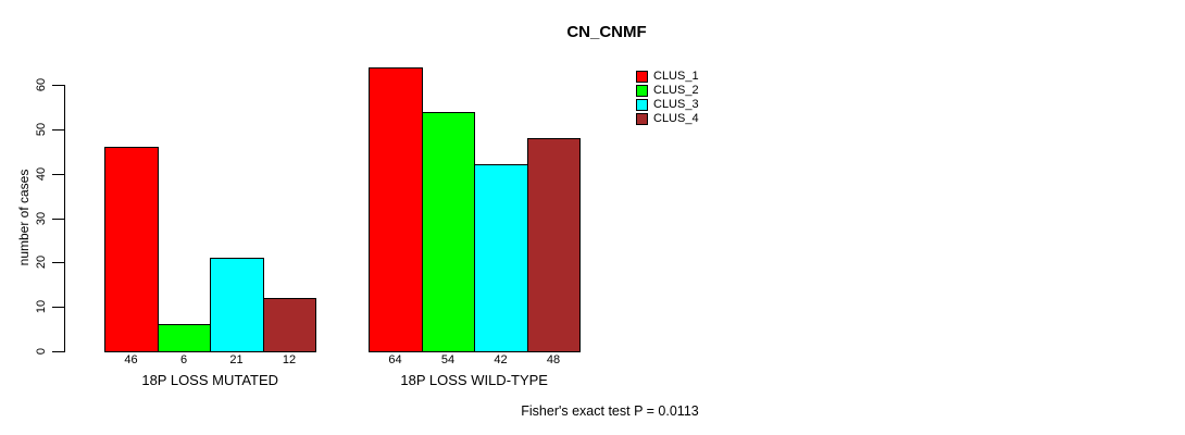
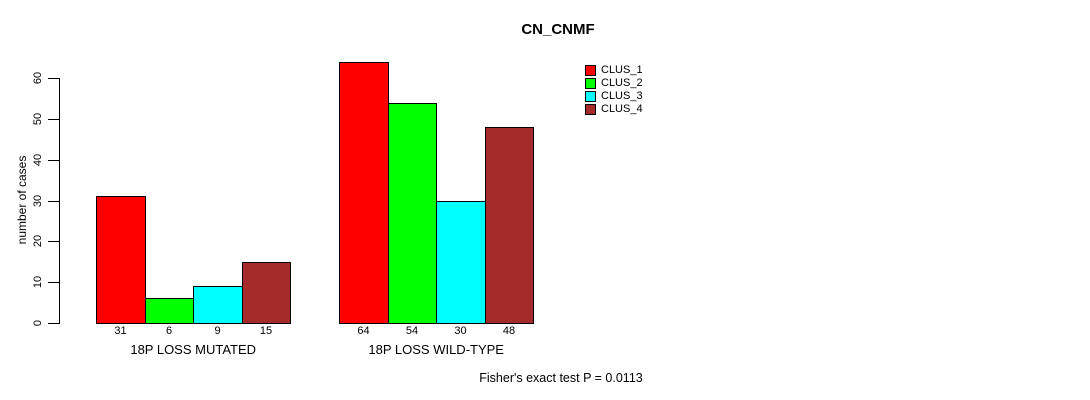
CLUS_1/18P LOSS MUTATED: 46 -> 31
CLUS_3/18P LOSS MUTATED: 21 -> 9
CLUS_4/18P LOSS MUTATED: 12 -> 15
CLUS_3/18P LOSS WILD-TYPE: 42 -> 30
